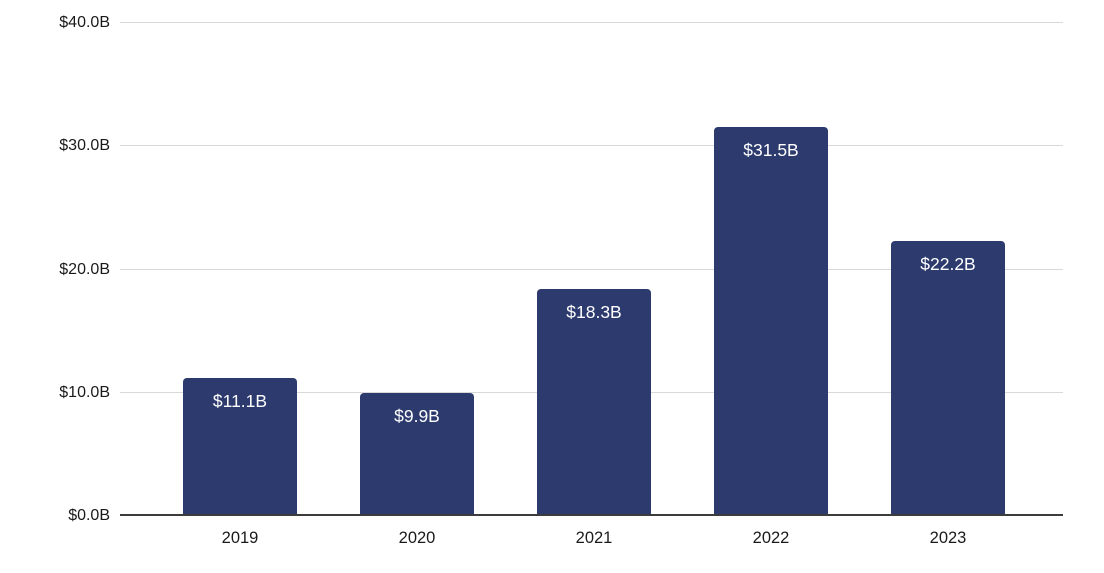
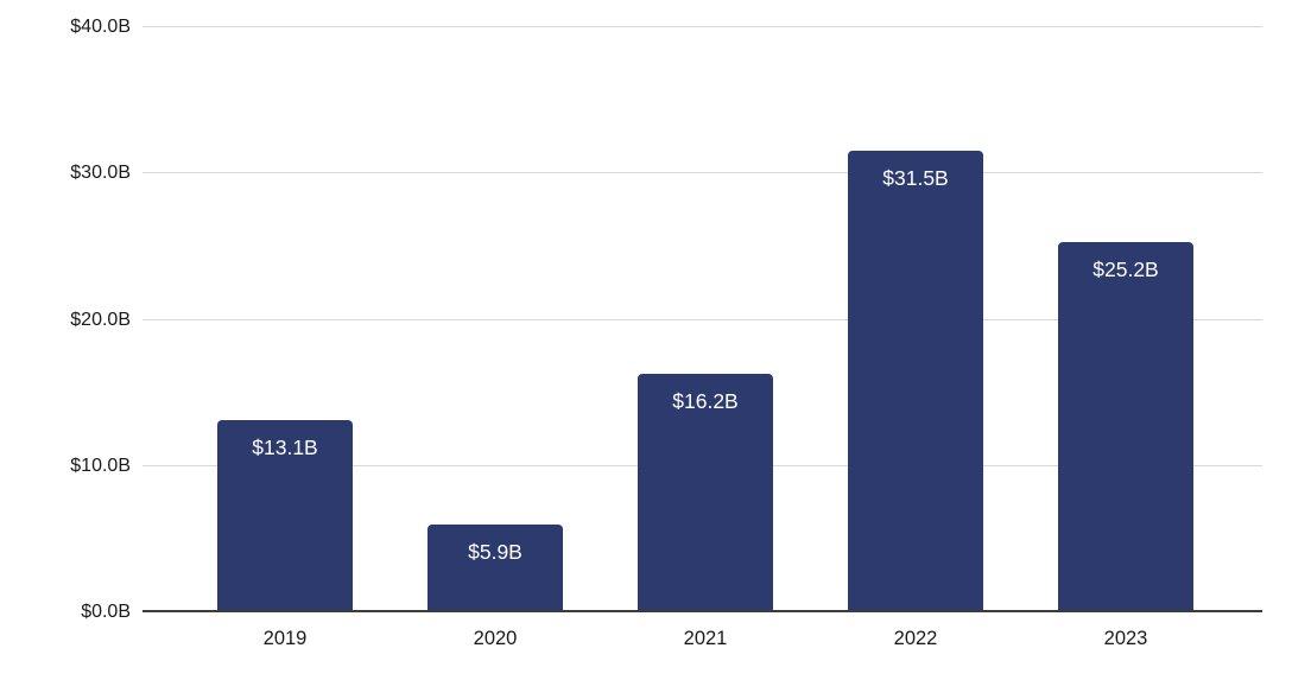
2019: $11.1B -> $13.1B
2020: $9.9B -> $5.9B
2021: $18.3B -> $16.2B
2023: $22.2B -> $25.2B
